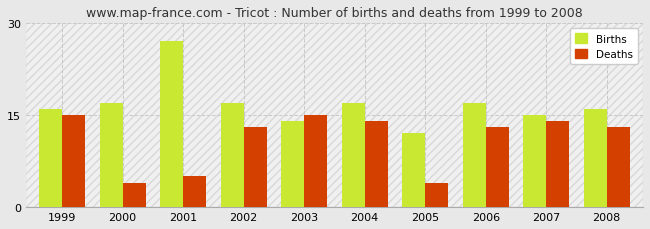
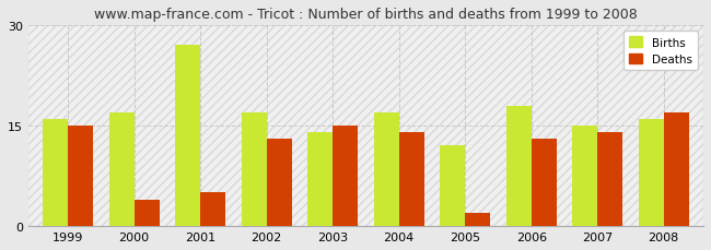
Deaths/2005: 4 -> 2
Births/2006: 17 -> 18
Deaths/2008: 13 -> 17
